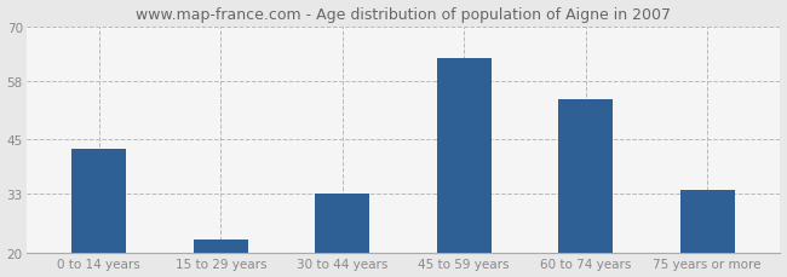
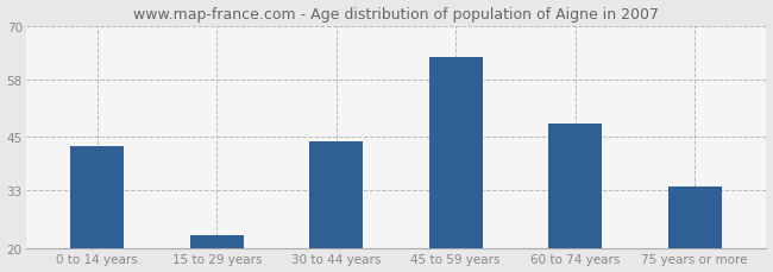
30 to 44 years: 33 -> 44
60 to 74 years: 54 -> 48
